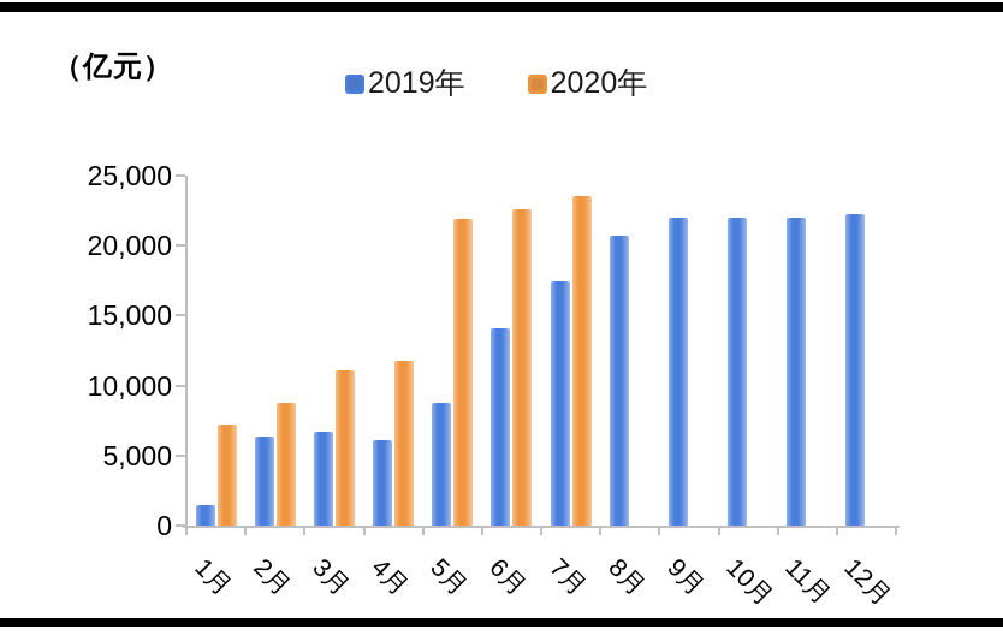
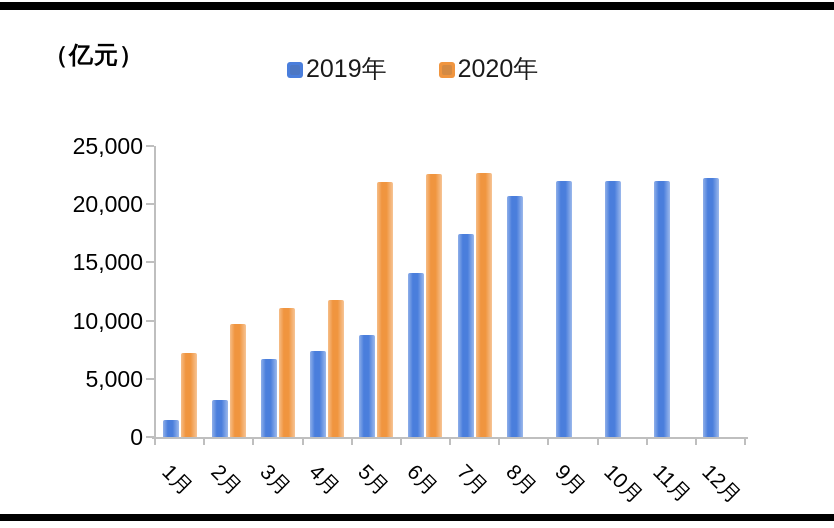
2019年/2月: 6400 -> 3200
2020年/2月: 8800 -> 9700
2019年/4月: 6100 -> 7400
2020年/7月: 23500 -> 22700
